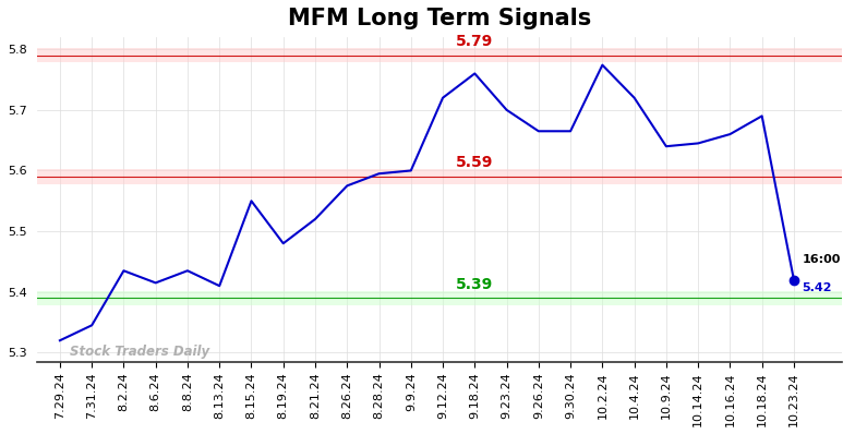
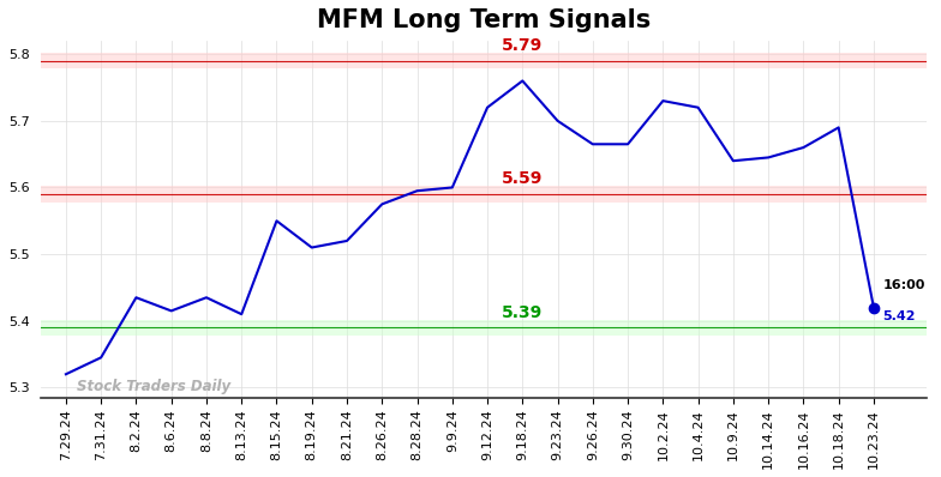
8.19.24: 5.480 -> 5.510
10.2.24: 5.774 -> 5.730
